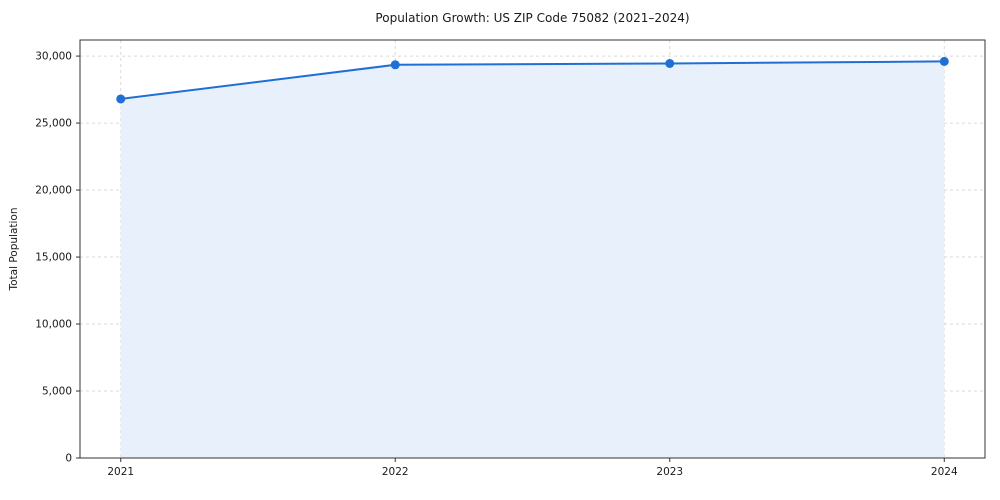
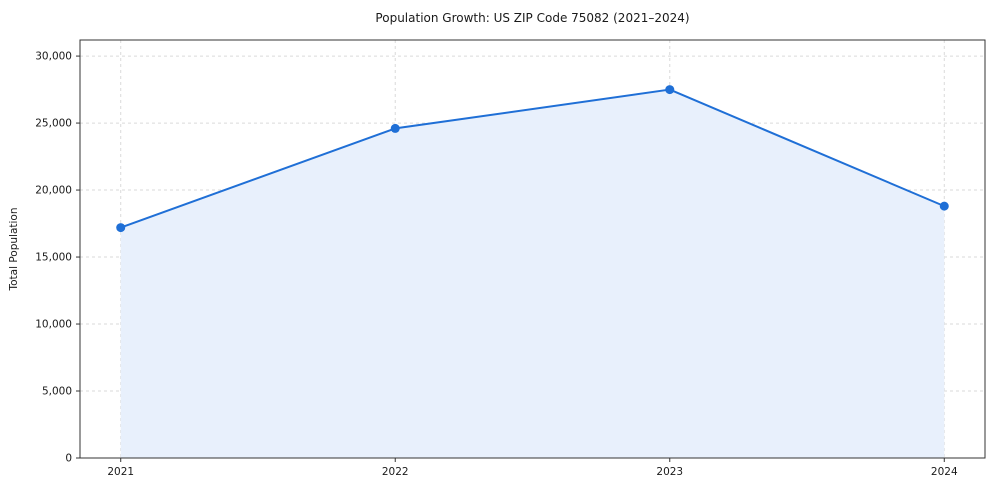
2021: 26800 -> 17200
2022: 29400 -> 24600
2023: 29400 -> 27500
2024: 29600 -> 18800
